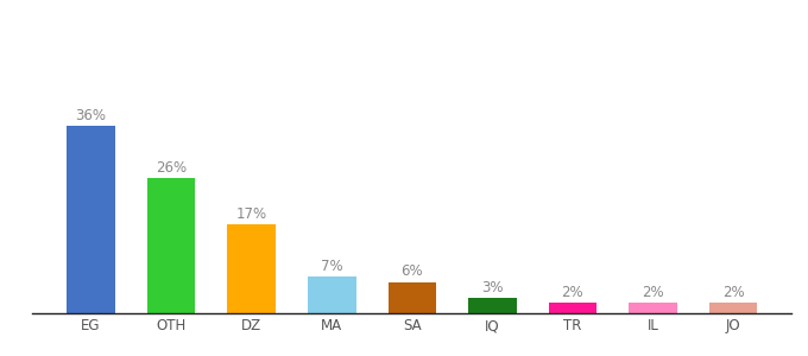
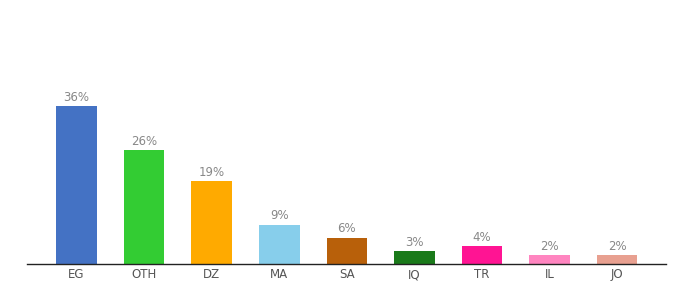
DZ: 17% -> 19%
MA: 7% -> 9%
TR: 2% -> 4%
